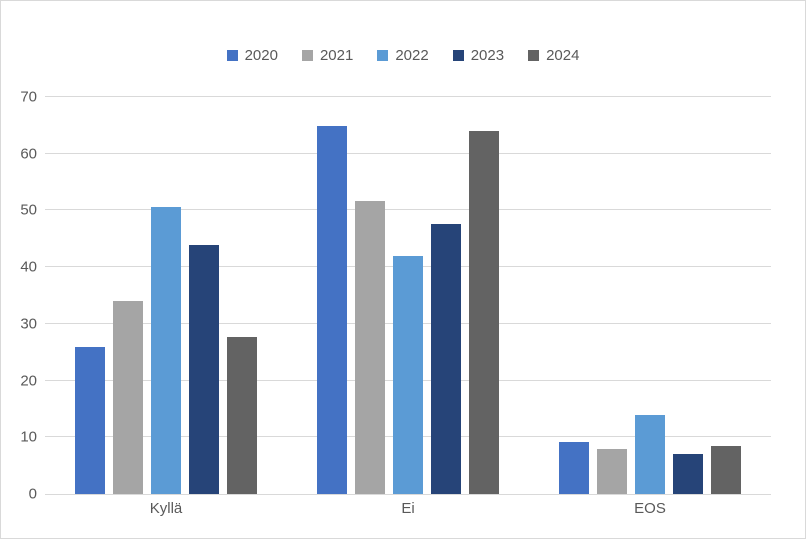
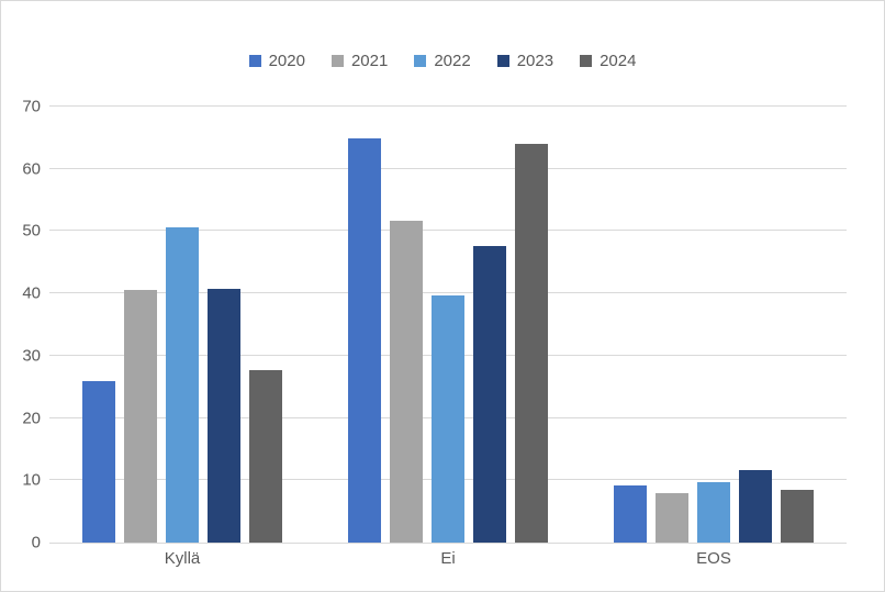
2021/Kyllä: 34 -> 40
2023/Kyllä: 44 -> 41
2022/Ei: 42 -> 40
2022/EOS: 14 -> 10
2023/EOS: 7 -> 12
